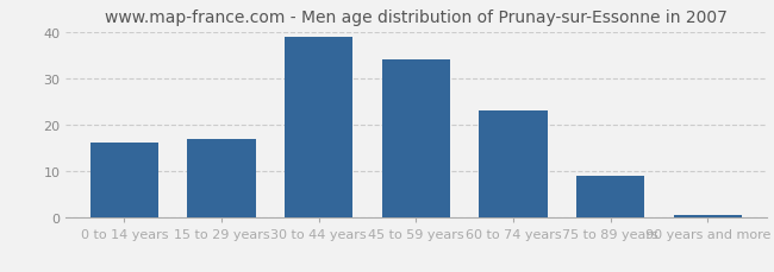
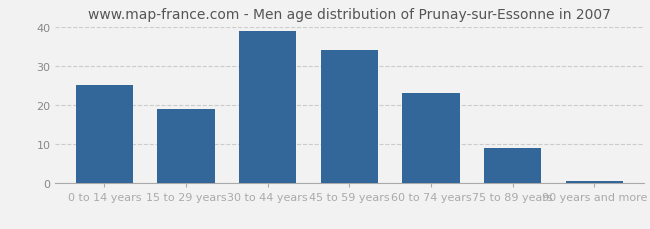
0 to 14 years: 16.0 -> 25.0
15 to 29 years: 17.0 -> 19.0
